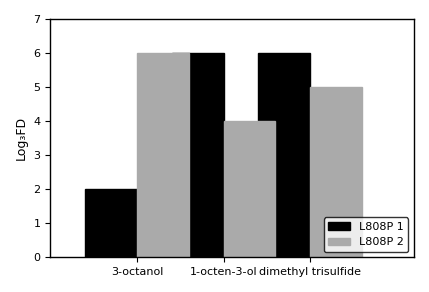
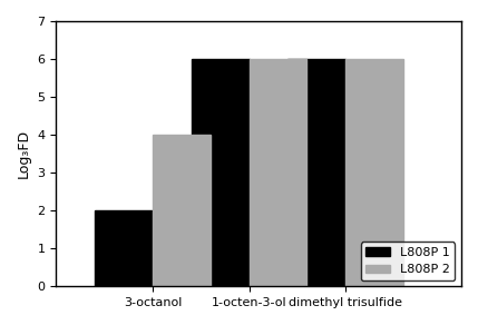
L808P 2/3-octanol: 6 -> 4
L808P 2/1-octen-3-ol: 4 -> 6
L808P 2/dimethyl trisulfide: 5 -> 6
